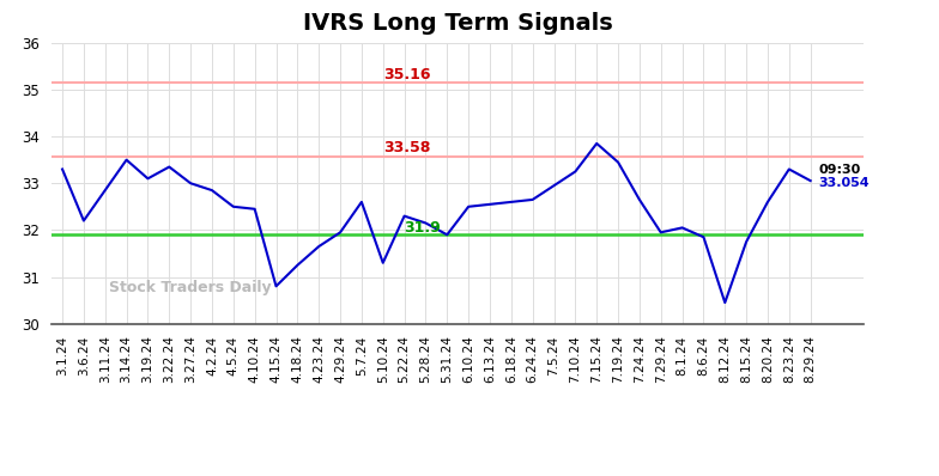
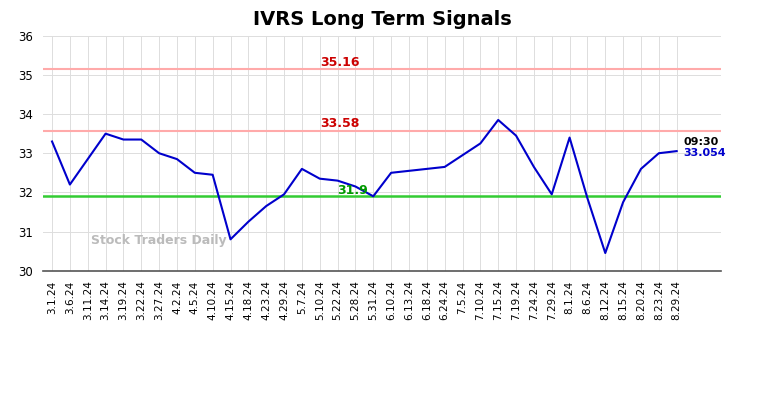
3.19.24: 33.10 -> 33.35
5.10.24: 31.30 -> 32.35
8.1.24: 32.05 -> 33.40
8.23.24: 33.30 -> 33.00
